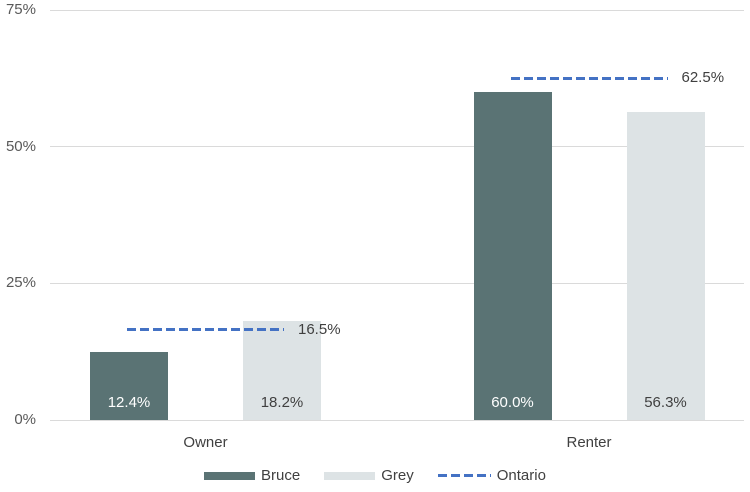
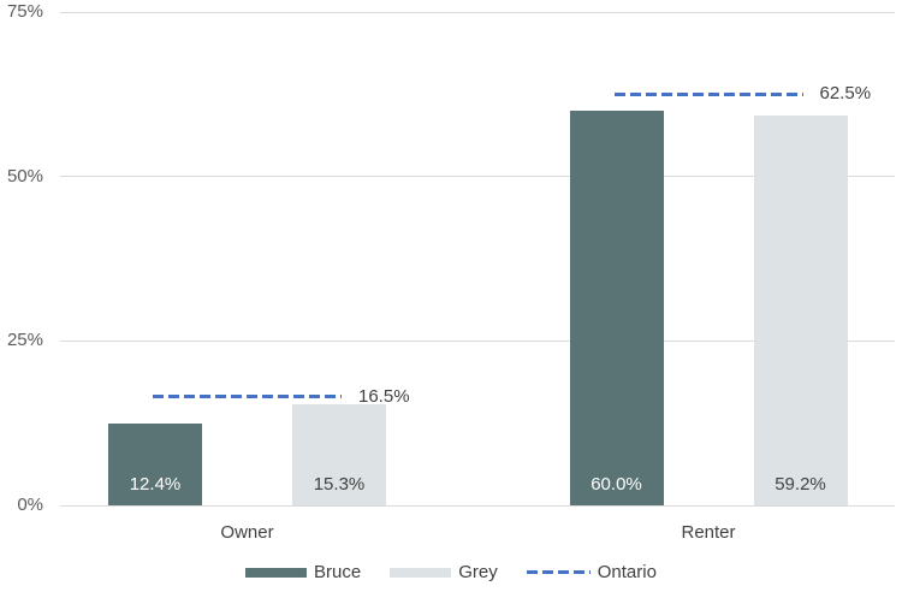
Grey/Owner: 18.2% -> 15.3%
Grey/Renter: 56.3% -> 59.2%
